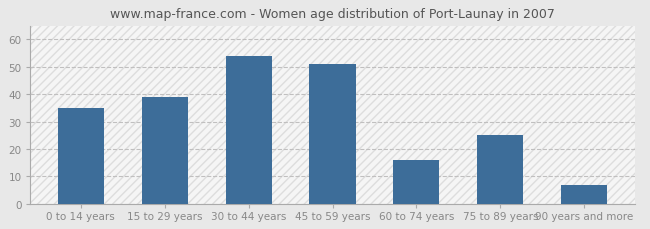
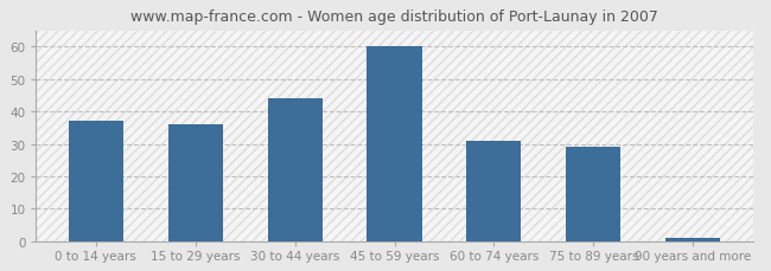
0 to 14 years: 35 -> 37
15 to 29 years: 39 -> 36
30 to 44 years: 54 -> 44
45 to 59 years: 51 -> 60
60 to 74 years: 16 -> 31
75 to 89 years: 25 -> 29
90 years and more: 7 -> 1
